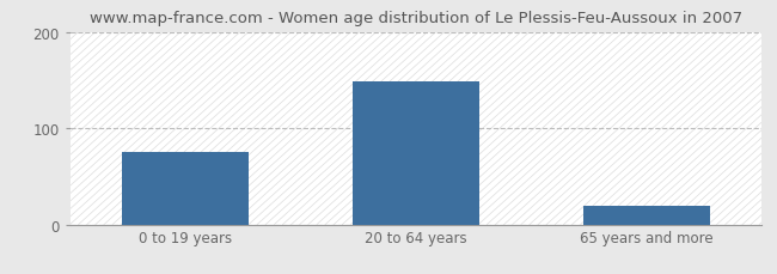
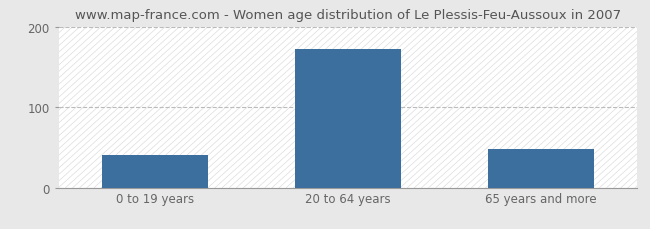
0 to 19 years: 75 -> 40
20 to 64 years: 148 -> 172
65 years and more: 20 -> 48
